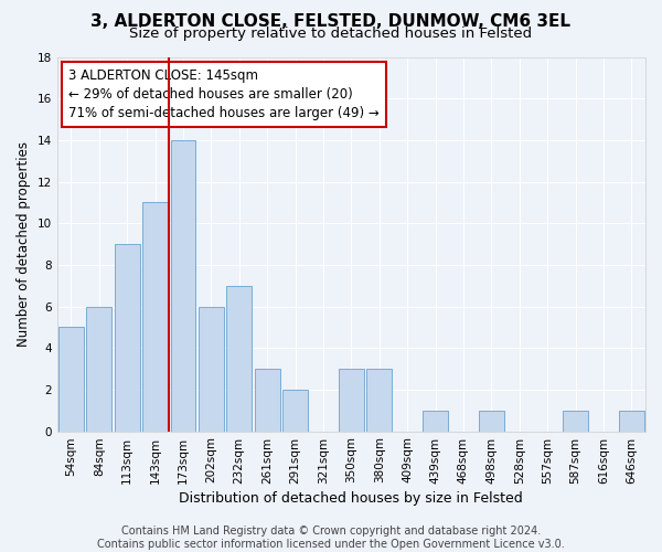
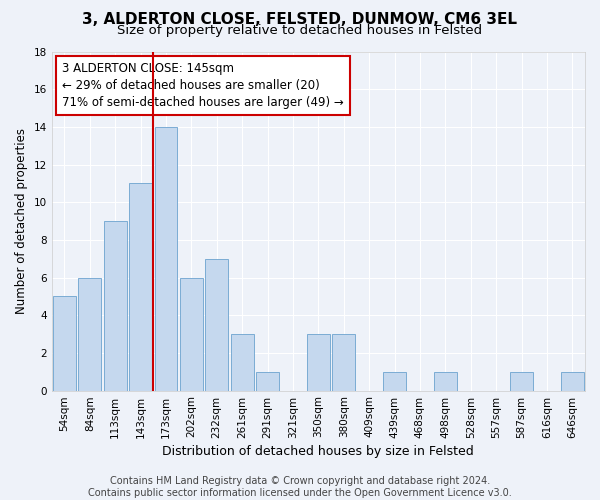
291sqm: 2 -> 1
